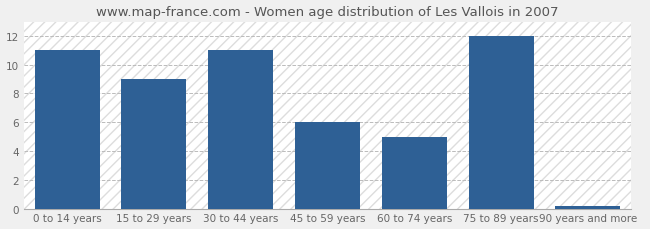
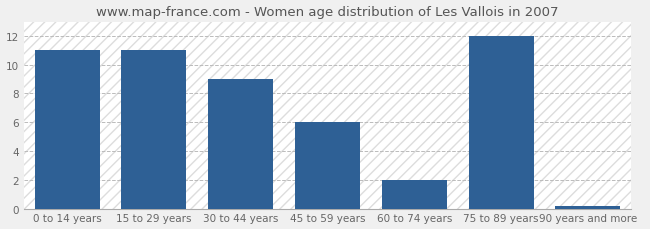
15 to 29 years: 9.0 -> 11.0
30 to 44 years: 11.0 -> 9.0
60 to 74 years: 5.0 -> 2.0
